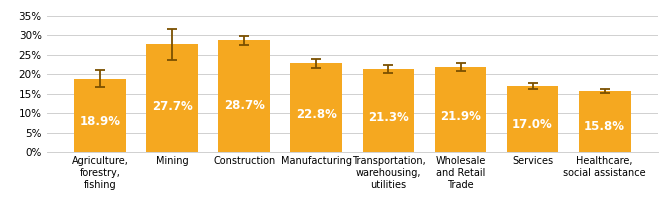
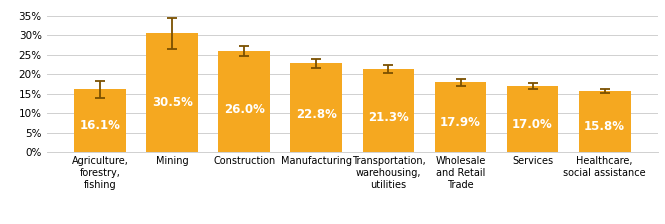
Agriculture, forestry, fishing: 18.9% -> 16.1%
Mining: 27.7% -> 30.5%
Construction: 28.7% -> 26.0%
Wholesale and Retail Trade: 21.9% -> 17.9%
